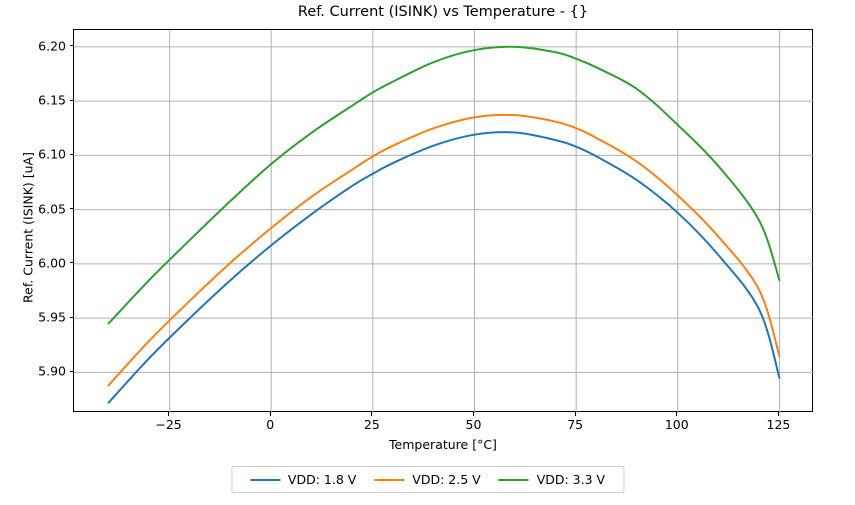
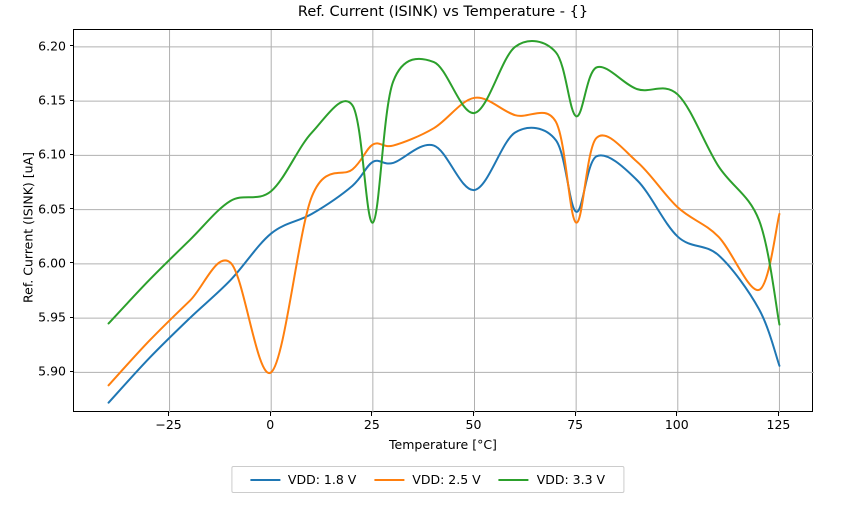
VDD: 1.8 V/0: 6.017 -> 6.028
VDD: 2.5 V/0: 6.033 -> 5.900
VDD: 3.3 V/0: 6.092 -> 6.067
VDD: 1.8 V/25: 6.083 -> 6.094
VDD: 2.5 V/25: 6.099 -> 6.110
VDD: 3.3 V/25: 6.158 -> 6.038
VDD: 1.8 V/50: 6.119 -> 6.068
VDD: 2.5 V/50: 6.135 -> 6.153
VDD: 3.3 V/50: 6.197 -> 6.139
VDD: 1.8 V/75: 6.108 -> 6.048
VDD: 2.5 V/75: 6.125 -> 6.038
VDD: 3.3 V/75: 6.189 -> 6.136
VDD: 1.8 V/100: 6.047 -> 6.025
VDD: 2.5 V/100: 6.063 -> 6.052
VDD: 3.3 V/100: 6.128 -> 6.156
VDD: 1.8 V/125: 5.895 -> 5.906
VDD: 2.5 V/125: 5.915 -> 6.046
VDD: 3.3 V/125: 5.985 -> 5.944
